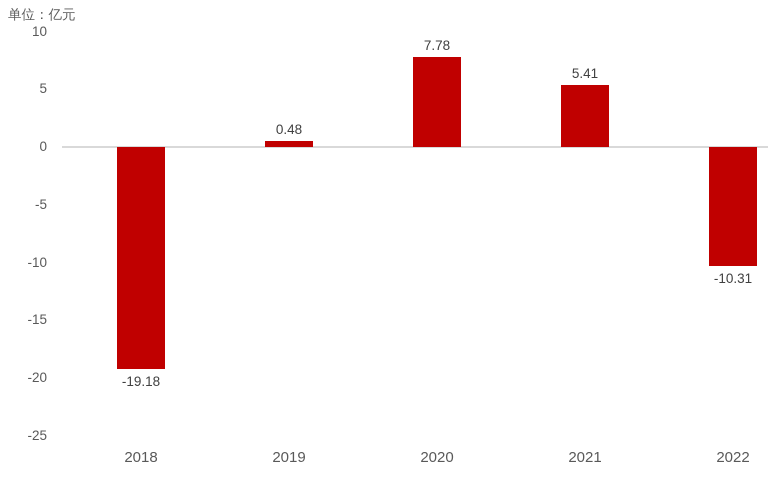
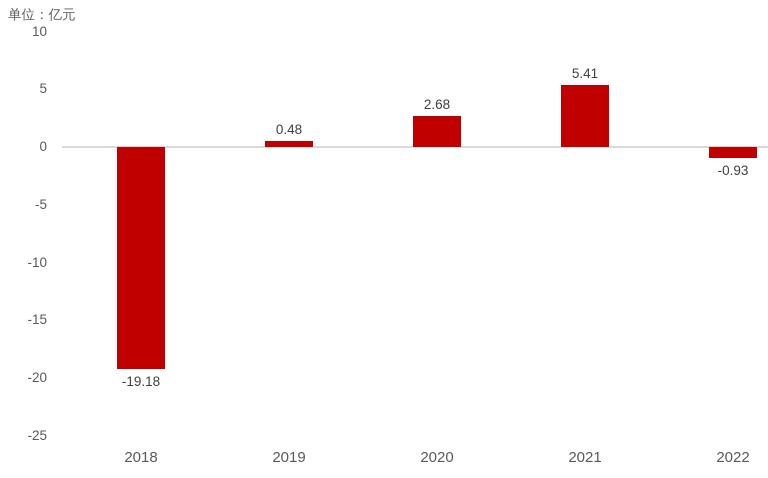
2020: 7.78 -> 2.68
2022: -10.31 -> -0.93
